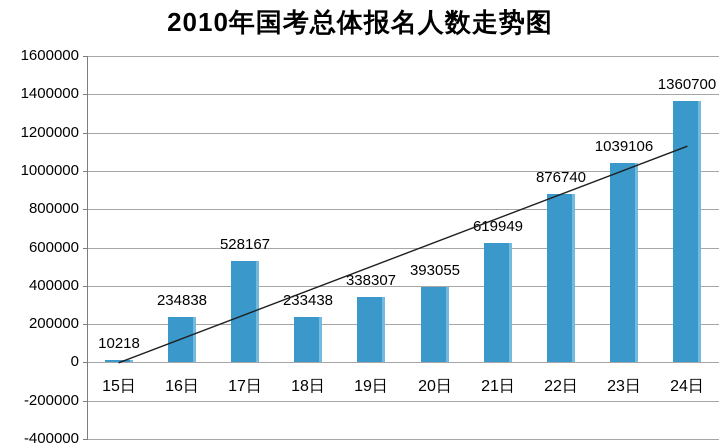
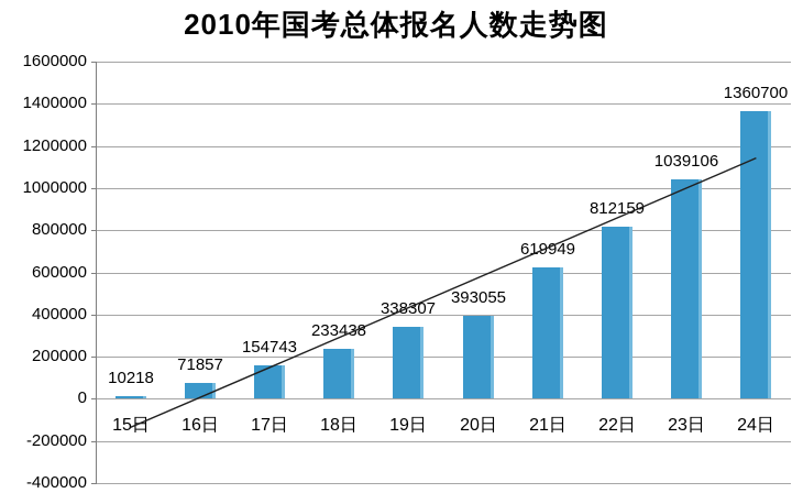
16日: 234838 -> 71857
17日: 528167 -> 154743
22日: 876740 -> 812159
